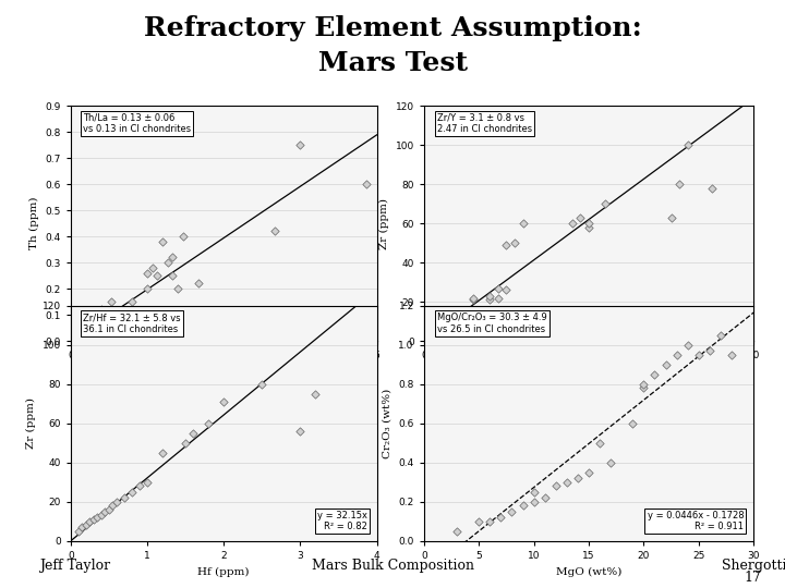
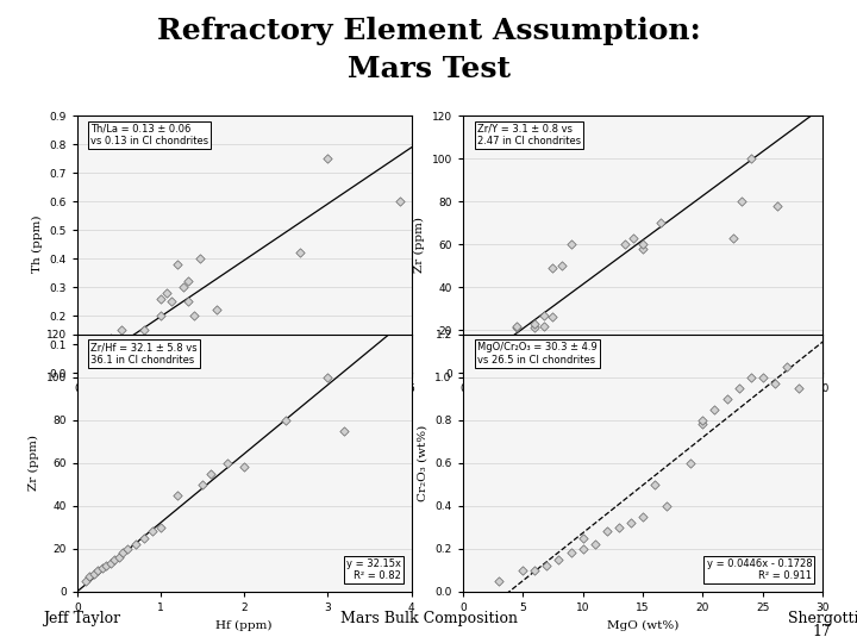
2: 71 -> 58
3: 56 -> 100
25: 0.95 -> 1.00
